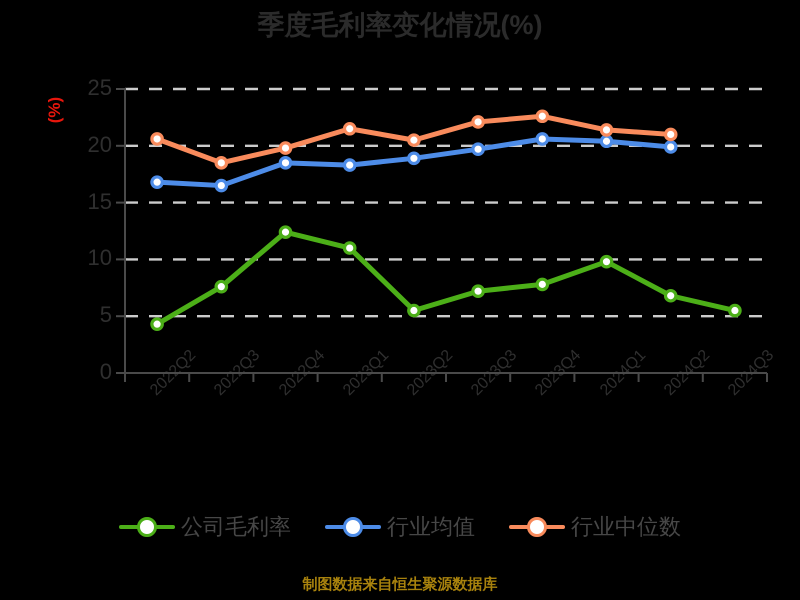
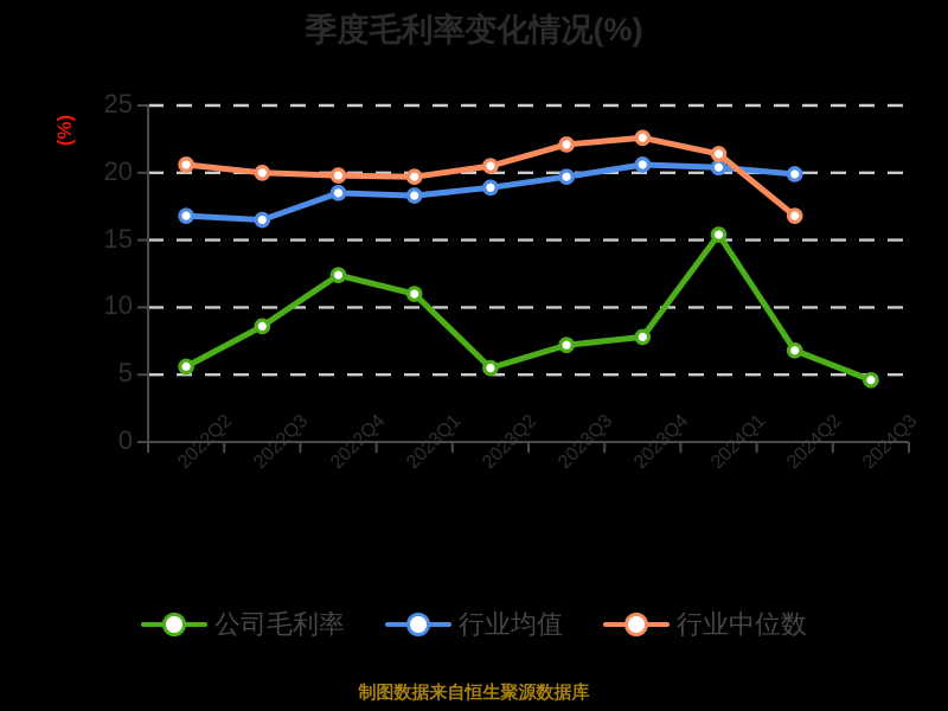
公司毛利率/2022Q2: 4.3 -> 5.6
公司毛利率/2022Q3: 7.6 -> 8.6
行业中位数/2022Q3: 18.5 -> 20.0
行业中位数/2023Q1: 21.5 -> 19.7
公司毛利率/2024Q1: 9.8 -> 15.4
行业中位数/2024Q2: 21.0 -> 16.8
公司毛利率/2024Q3: 5.5 -> 4.6
